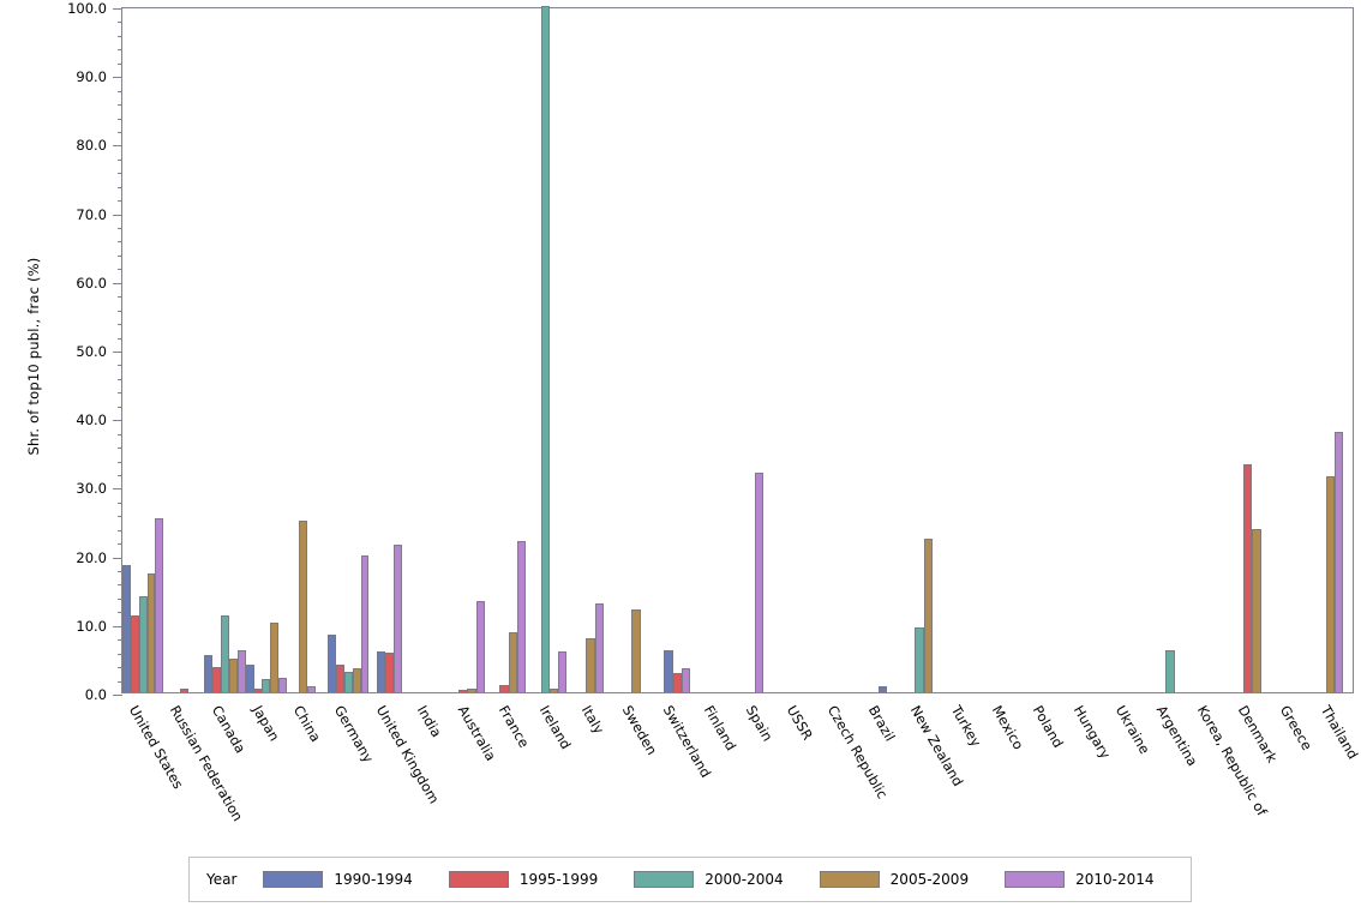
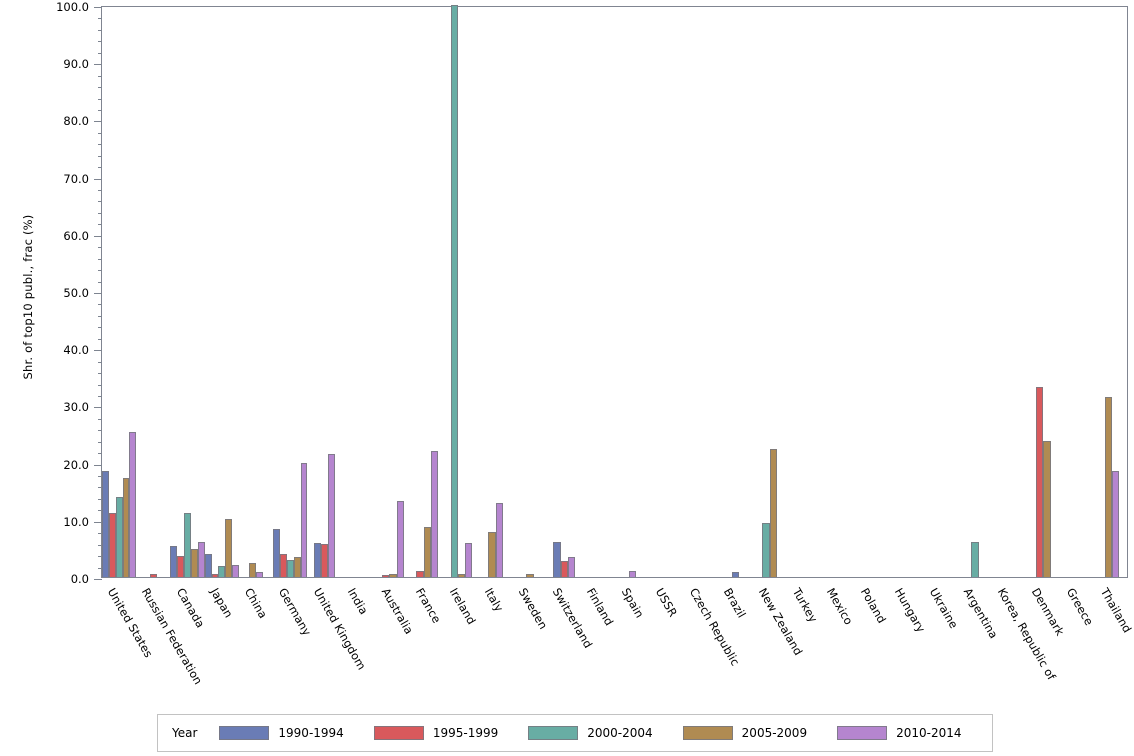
2005-2009/China: 25 -> 2
2005-2009/Sweden: 12 -> 1
2010-2014/Spain: 32 -> 1
2010-2014/Thailand: 38 -> 19
